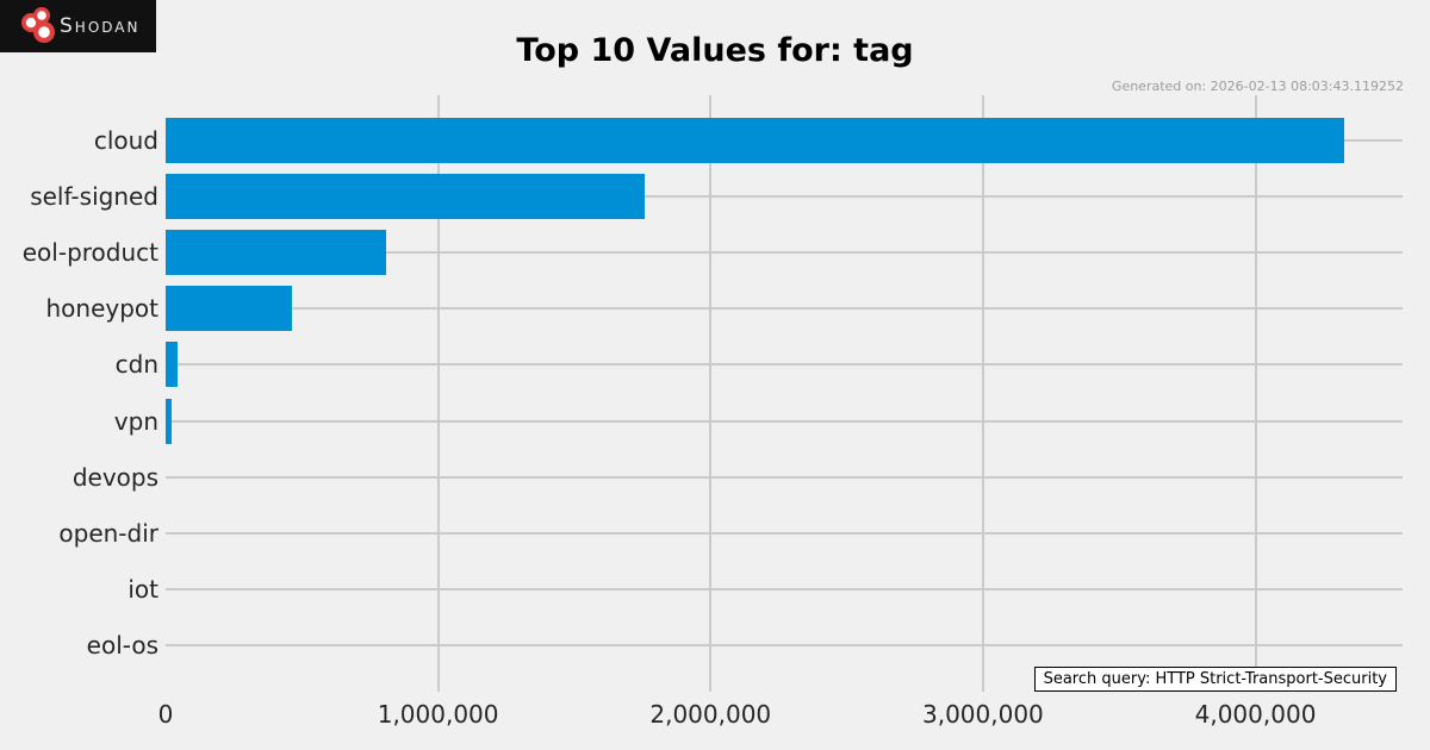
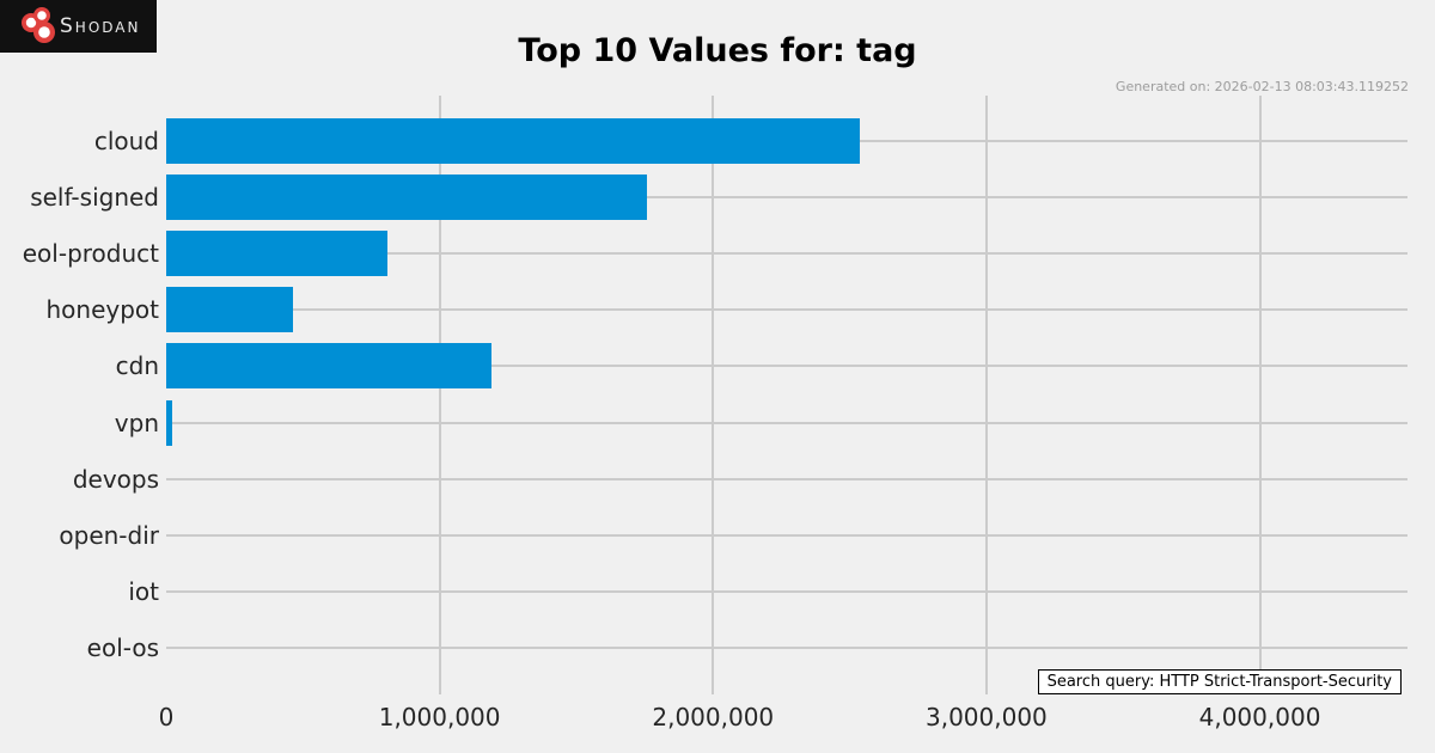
cloud: 4330000 -> 2540000
cdn: 40000 -> 1190000
